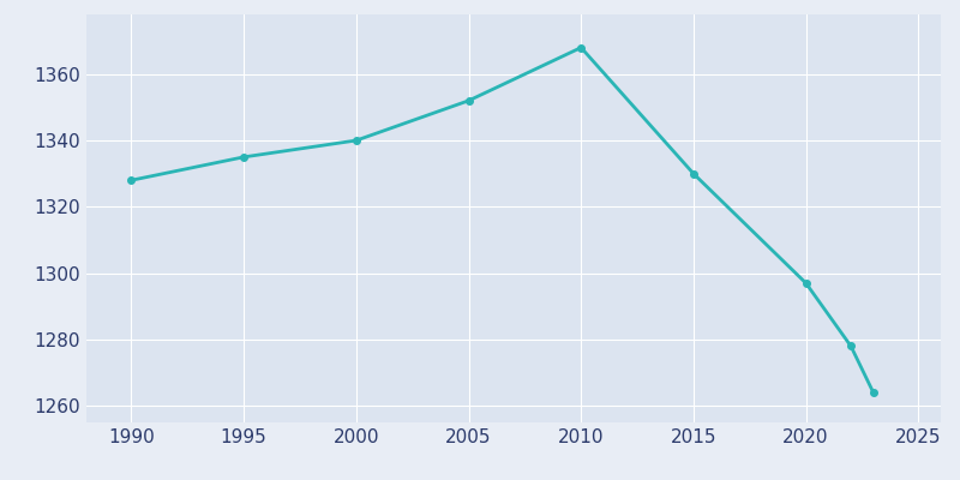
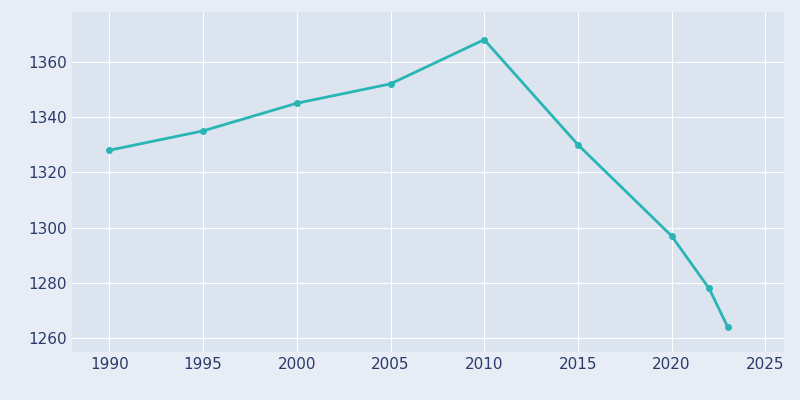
2000: 1340 -> 1345
